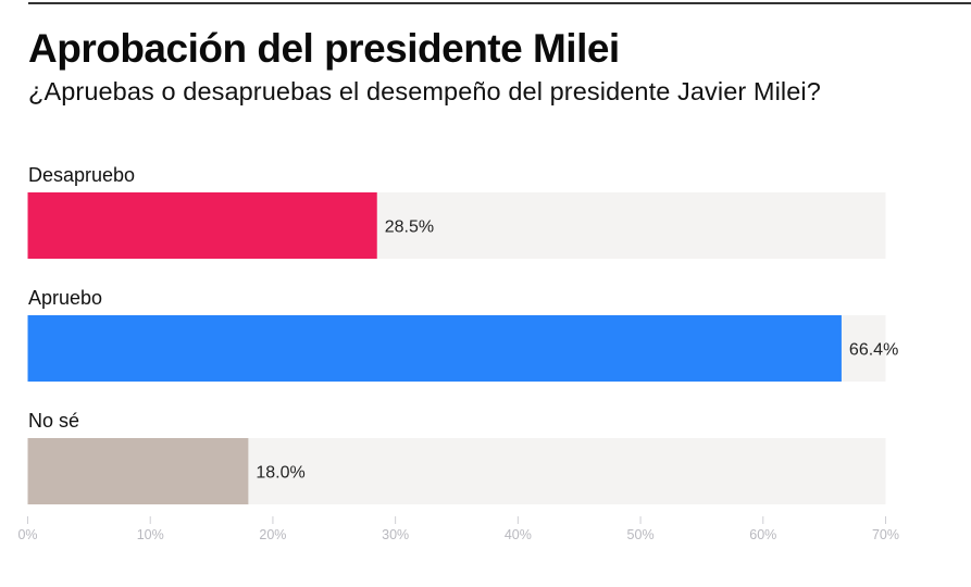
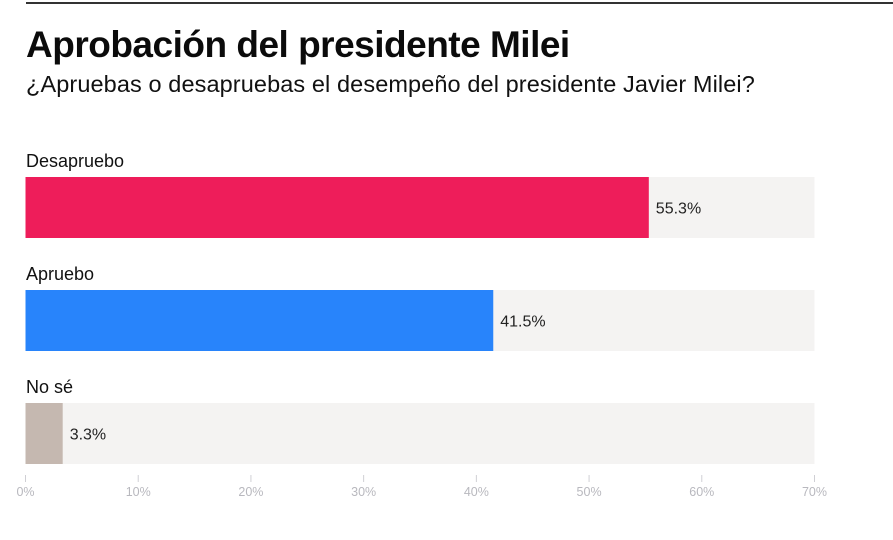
Desapruebo: 28.5% -> 55.3%
Apruebo: 66.4% -> 41.5%
No sé: 18.0% -> 3.3%
